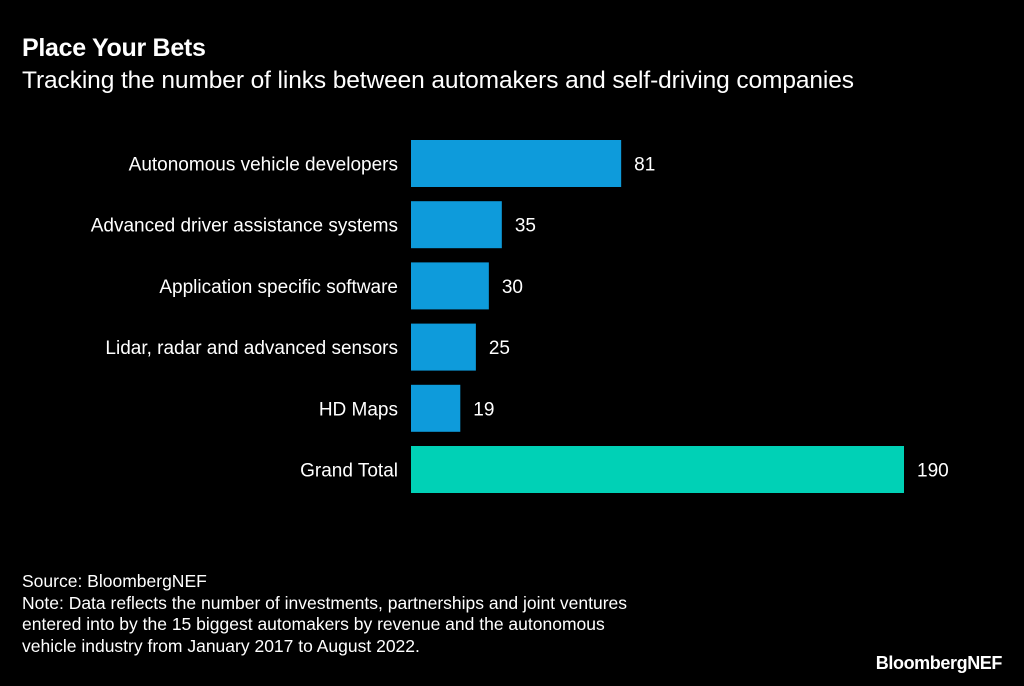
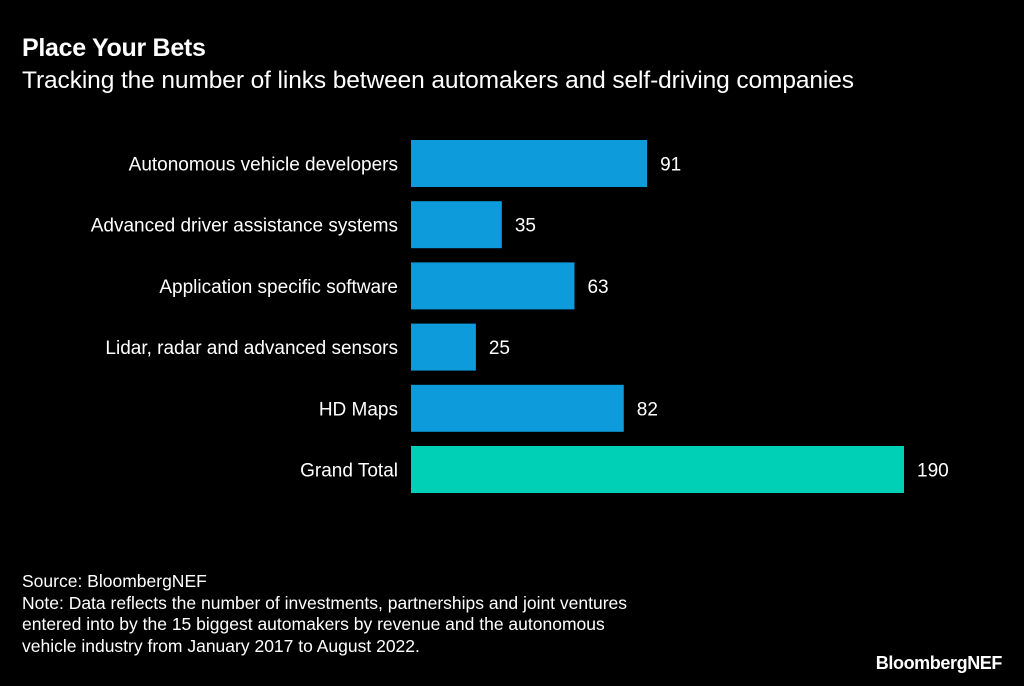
Autonomous vehicle developers: 81 -> 91
Application specific software: 30 -> 63
HD Maps: 19 -> 82
